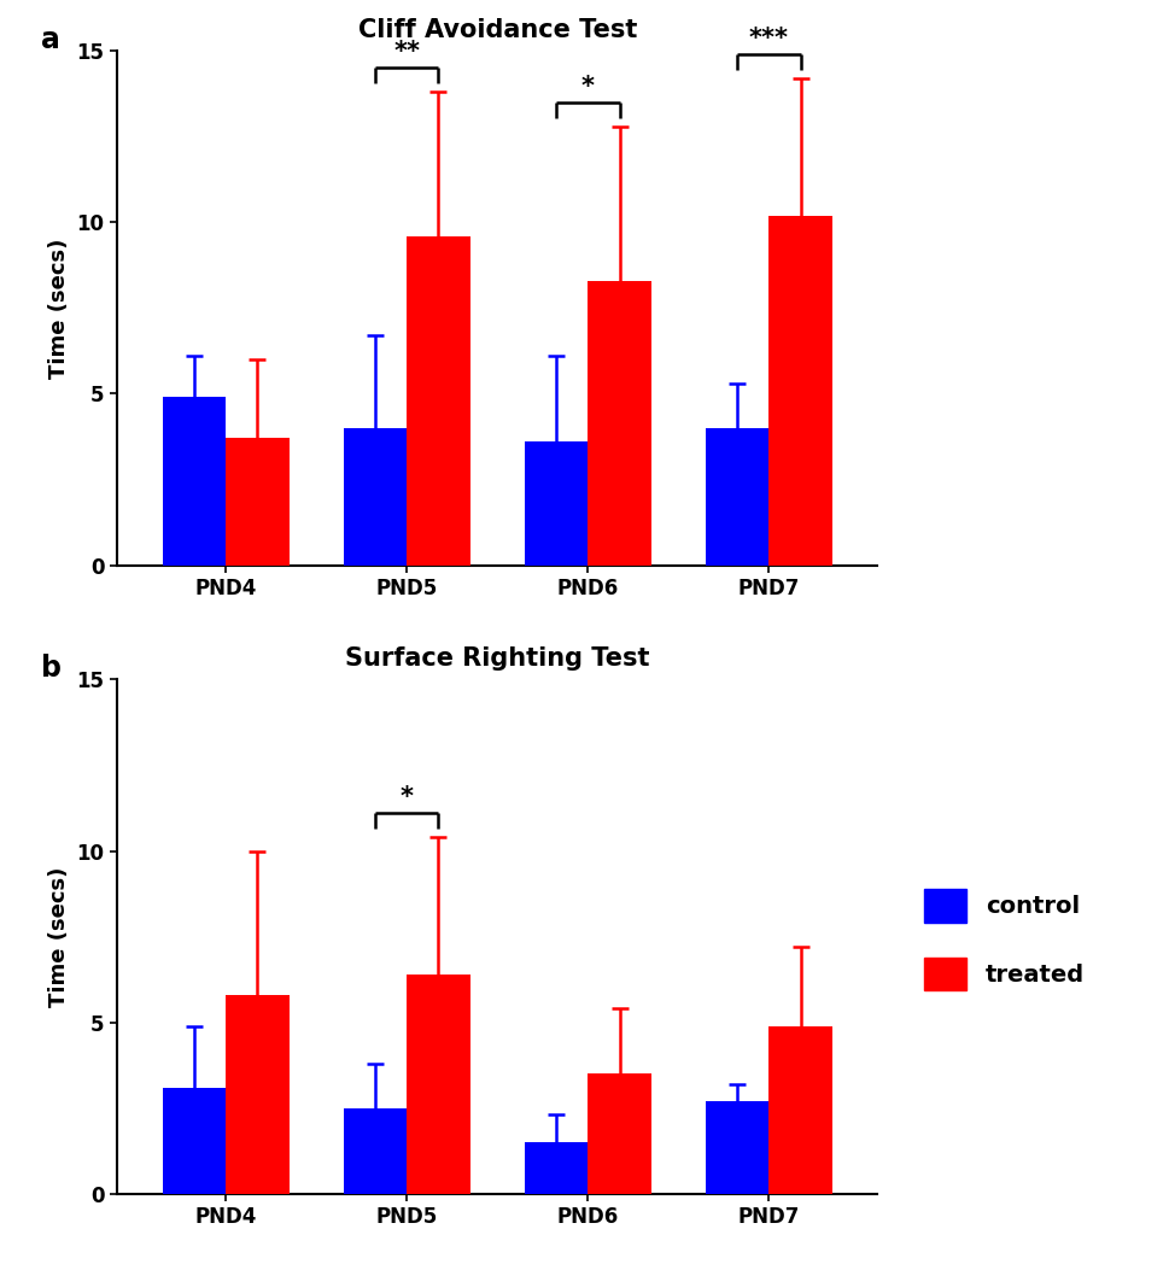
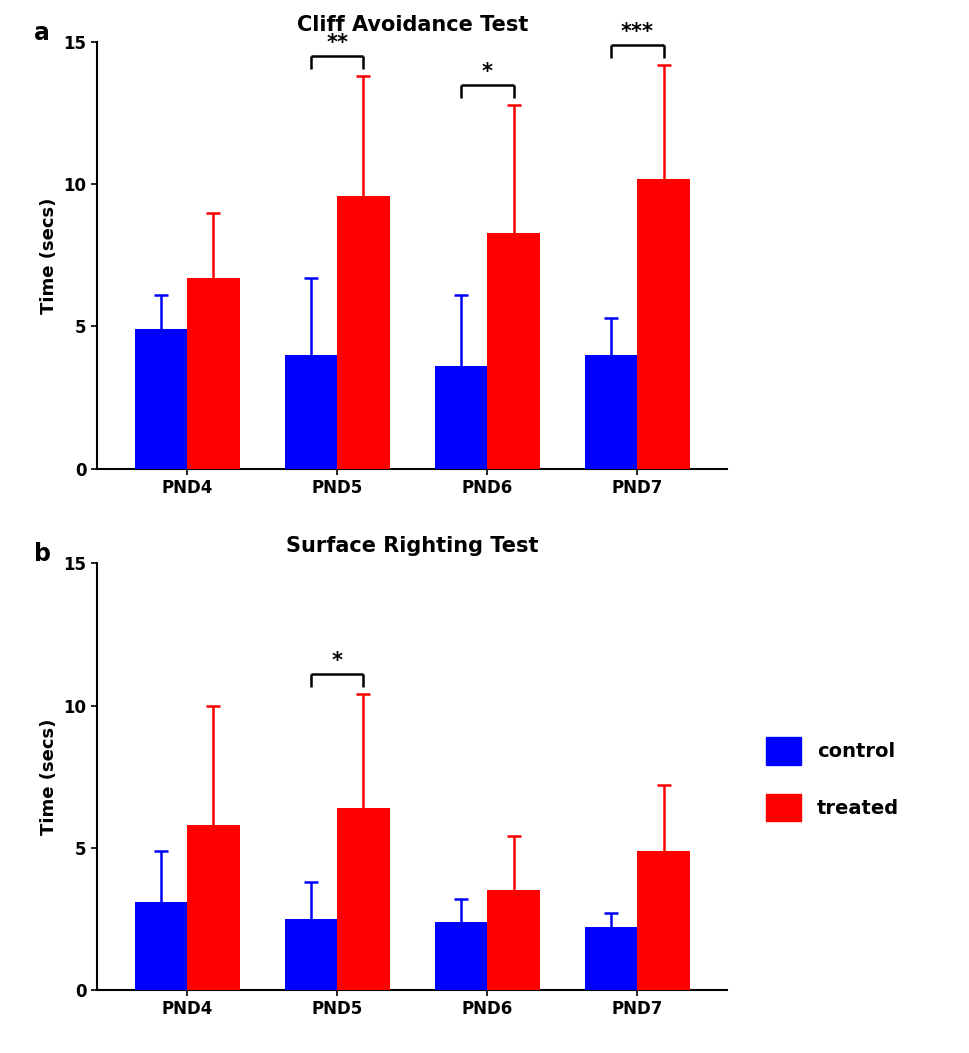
Cliff Avoidance Test/treated/PND4: 3.7 -> 6.7
Surface Righting Test/control/PND6: 1.5 -> 2.4
Surface Righting Test/control/PND7: 2.7 -> 2.2
